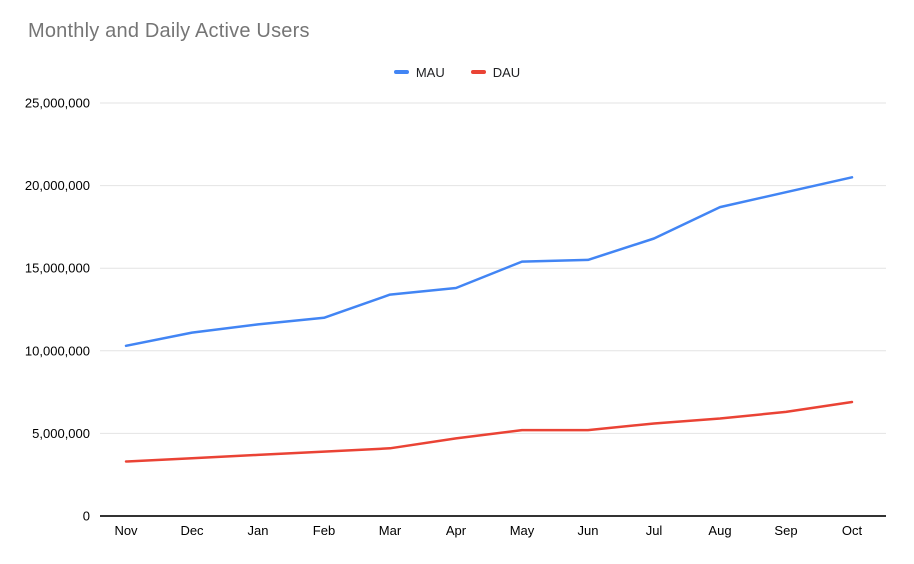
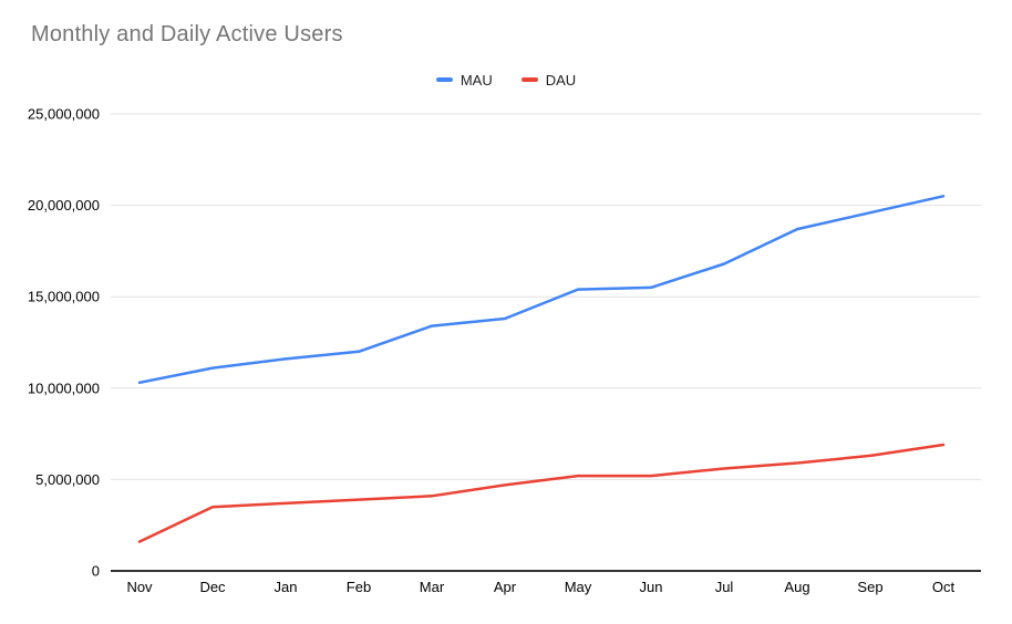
DAU/Nov: 3300000 -> 1600000
